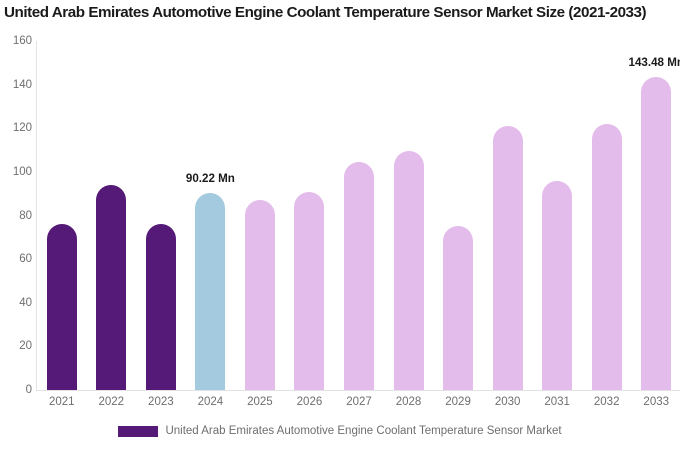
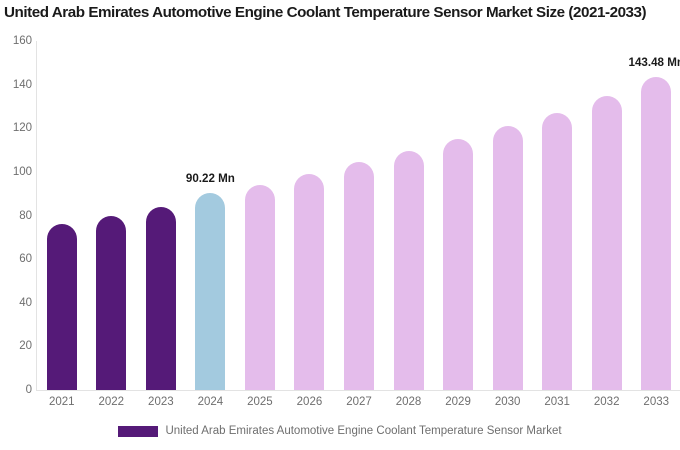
2022: 94 -> 80
2023: 76 -> 84
2025: 87 -> 94
2026: 91 -> 99
2029: 75 -> 115
2031: 96 -> 127
2032: 122 -> 135
